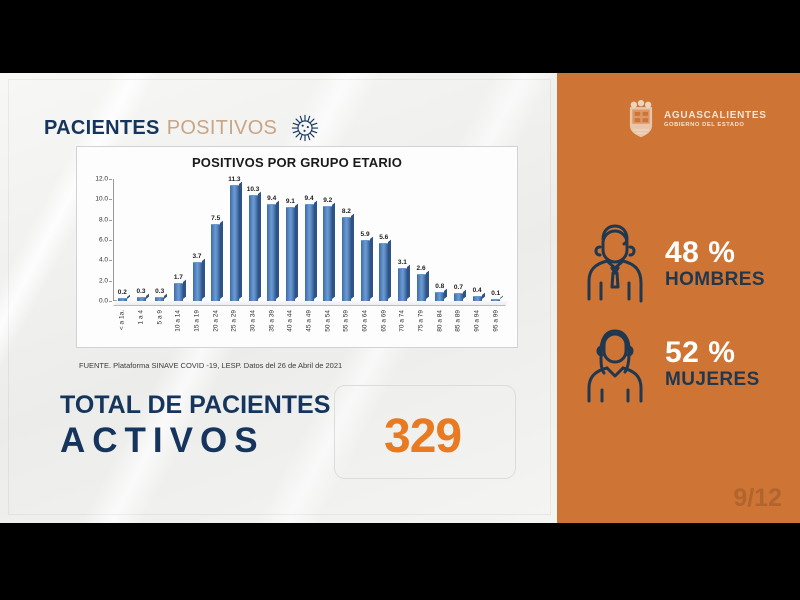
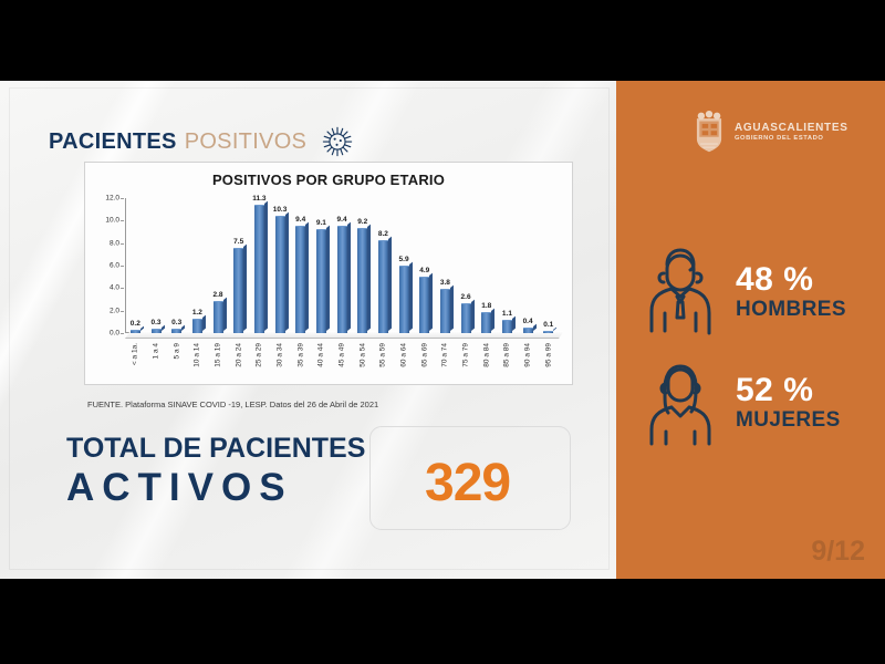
10 a 14: 1.7 -> 1.2
15 a 19: 3.7 -> 2.8
65 a 69: 5.6 -> 4.9
70 a 74: 3.1 -> 3.8
80 a 84: 0.8 -> 1.8
85 a 89: 0.7 -> 1.1
